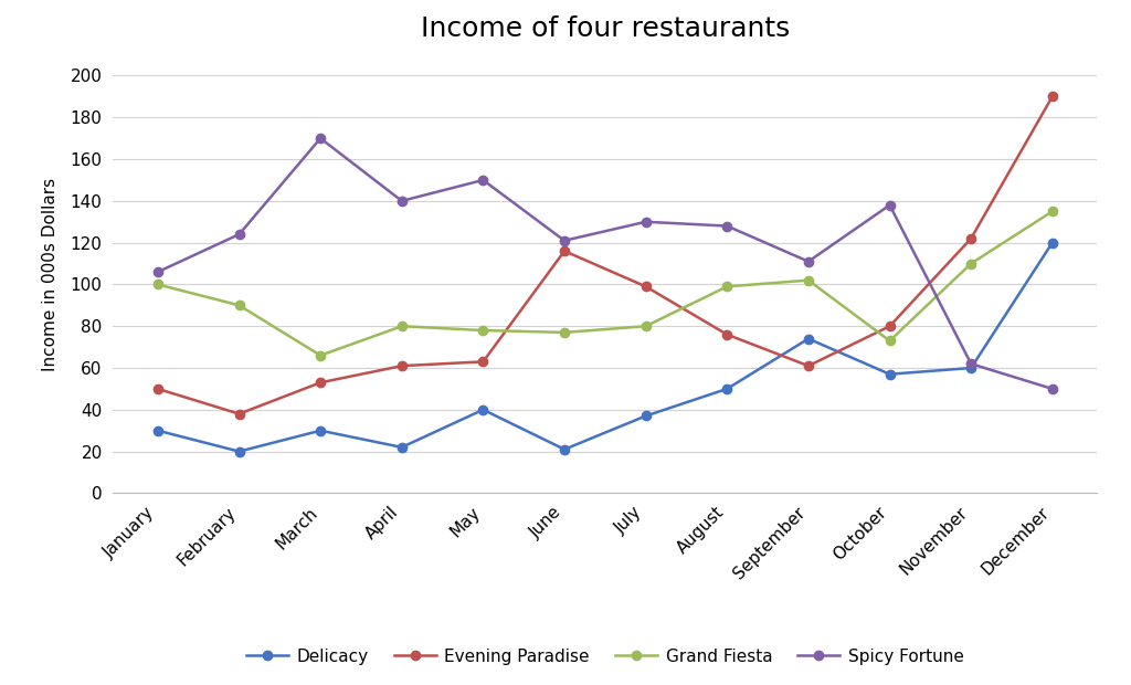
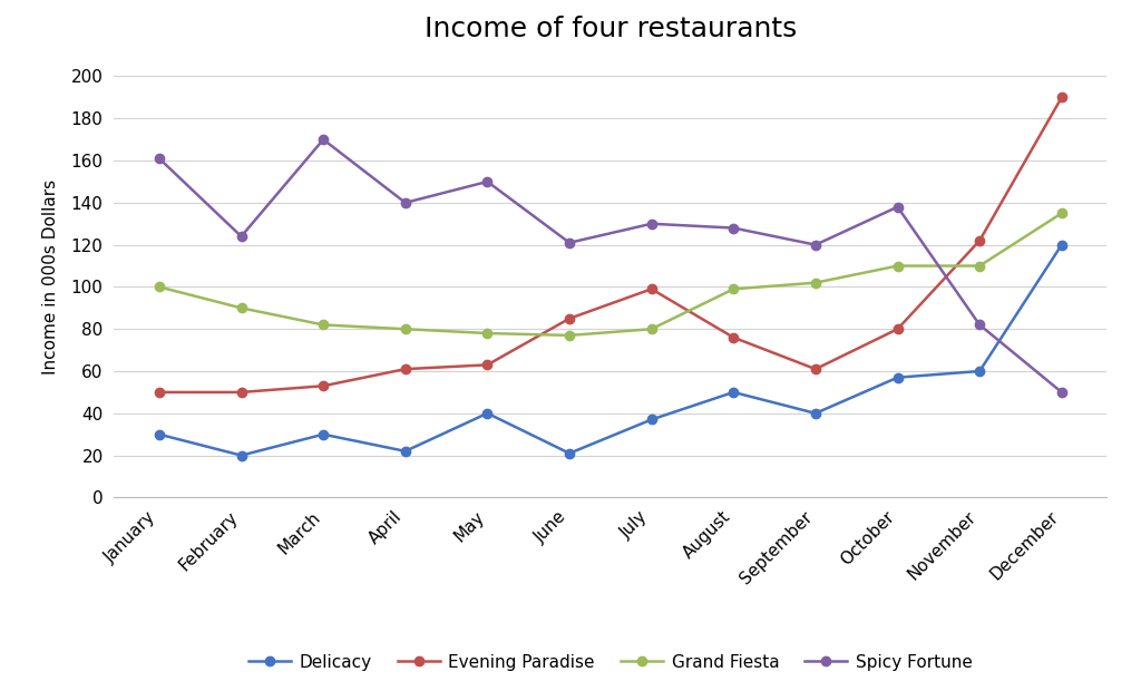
Spicy Fortune/January: 106 -> 161
Evening Paradise/February: 38 -> 50
Grand Fiesta/March: 66 -> 82
Evening Paradise/June: 116 -> 85
Delicacy/September: 74 -> 40
Spicy Fortune/September: 111 -> 120
Grand Fiesta/October: 73 -> 110
Spicy Fortune/November: 62 -> 82
